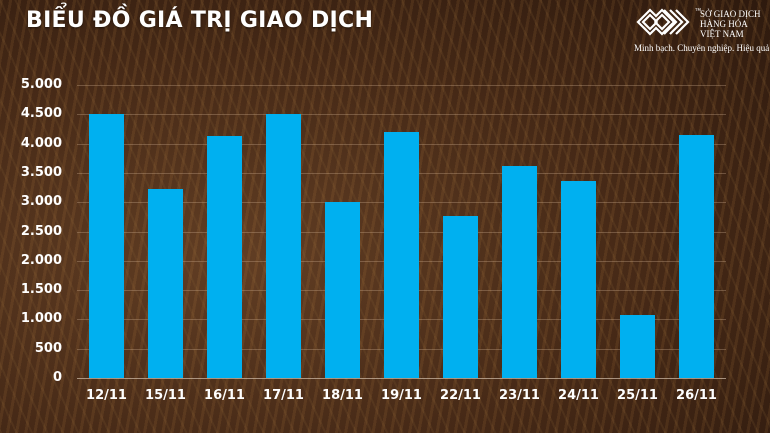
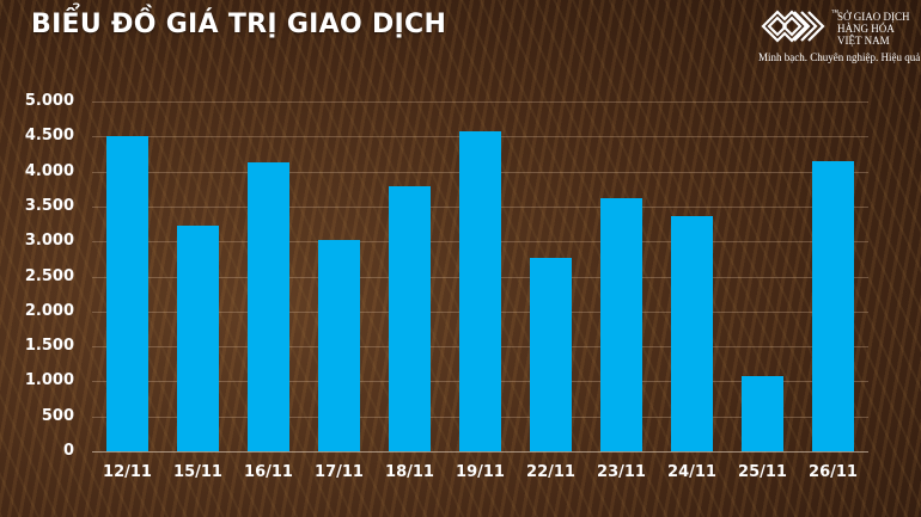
17/11: 4500 -> 3000
18/11: 3000 -> 3800
19/11: 4200 -> 4600
